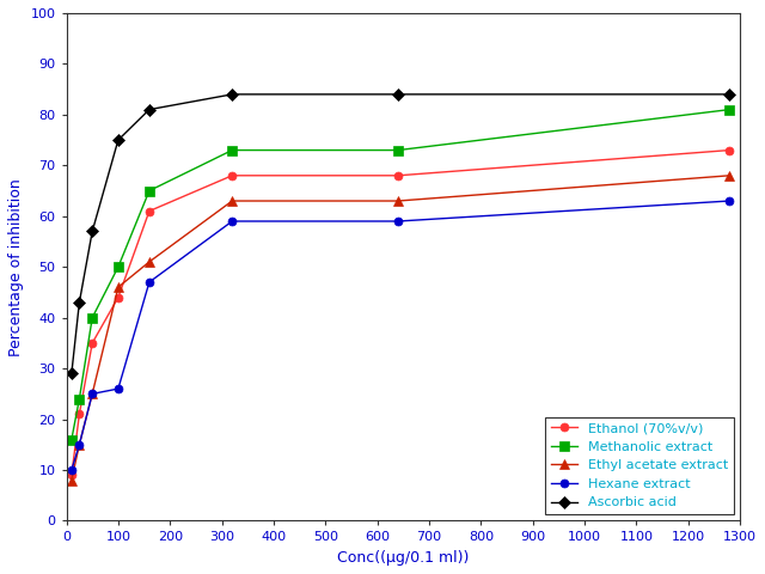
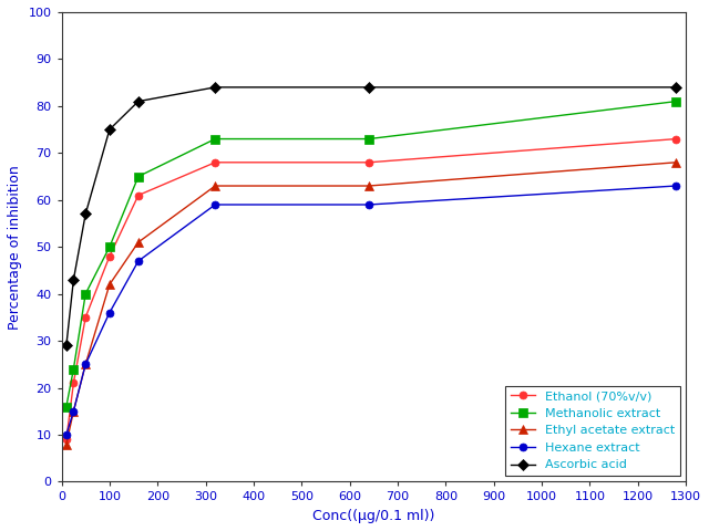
Ethanol (70%v/v)/100: 44 -> 48
Ethyl acetate extract/100: 46 -> 42
Hexane extract/100: 26 -> 36
